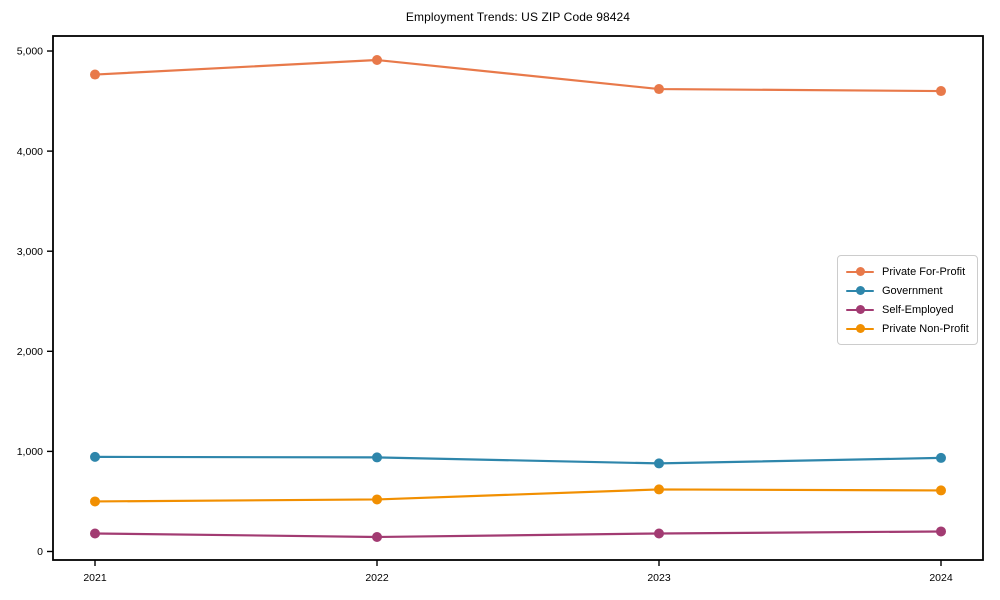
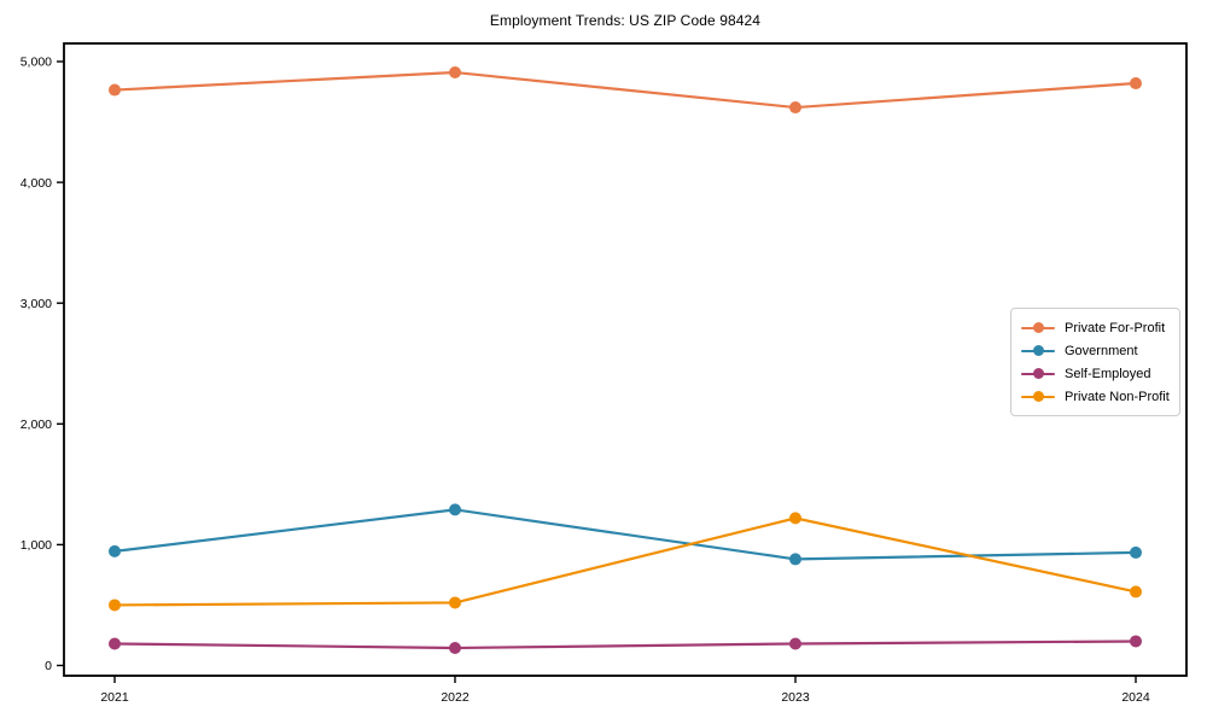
Government/2022: 940 -> 1290
Private Non-Profit/2023: 620 -> 1220
Private For-Profit/2024: 4600 -> 4820
